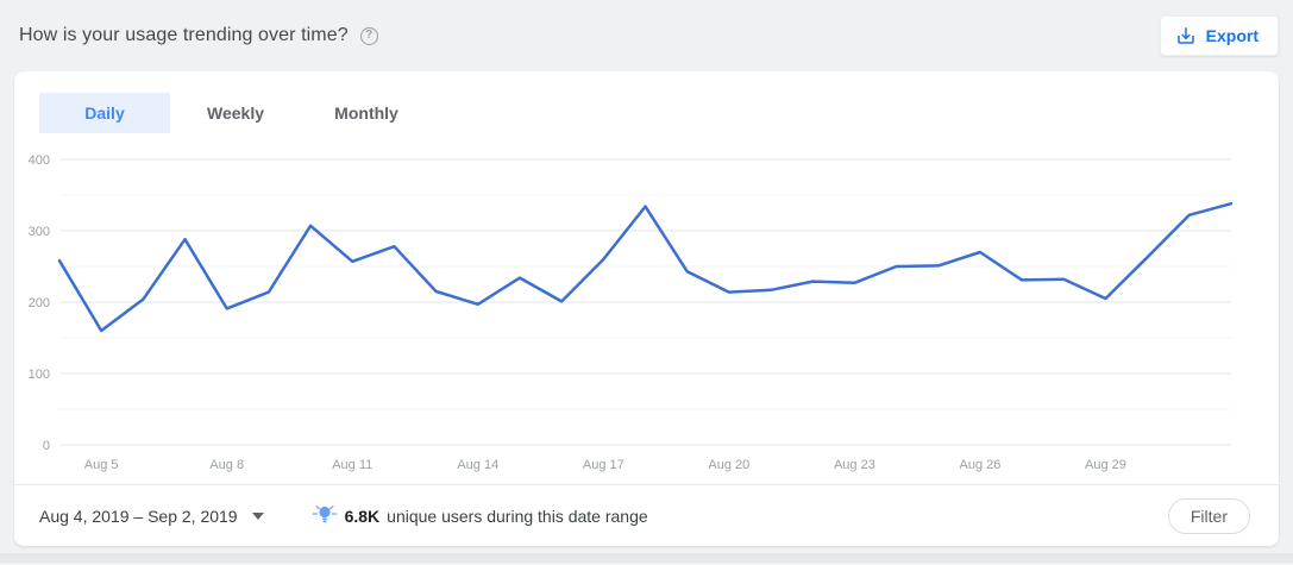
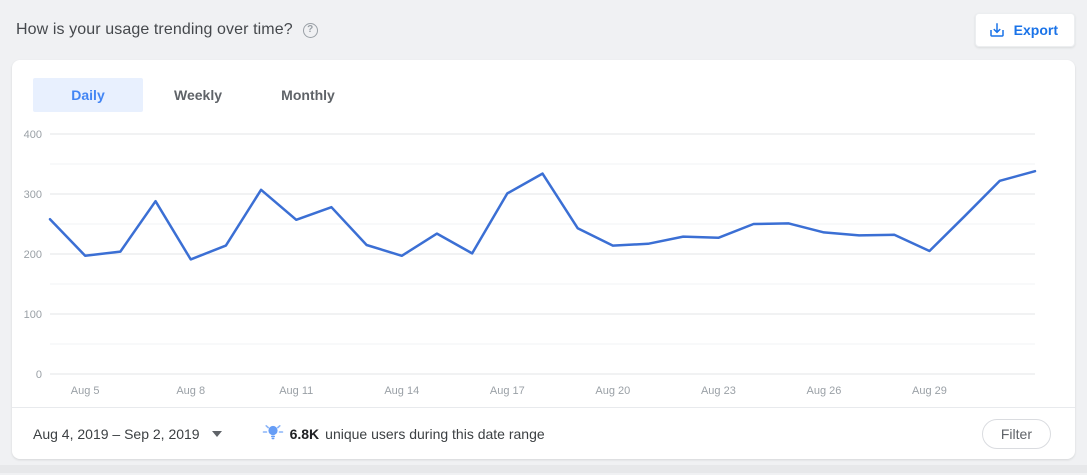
Aug 5: 160 -> 200
Aug 17: 260 -> 300
Aug 26: 270 -> 240
